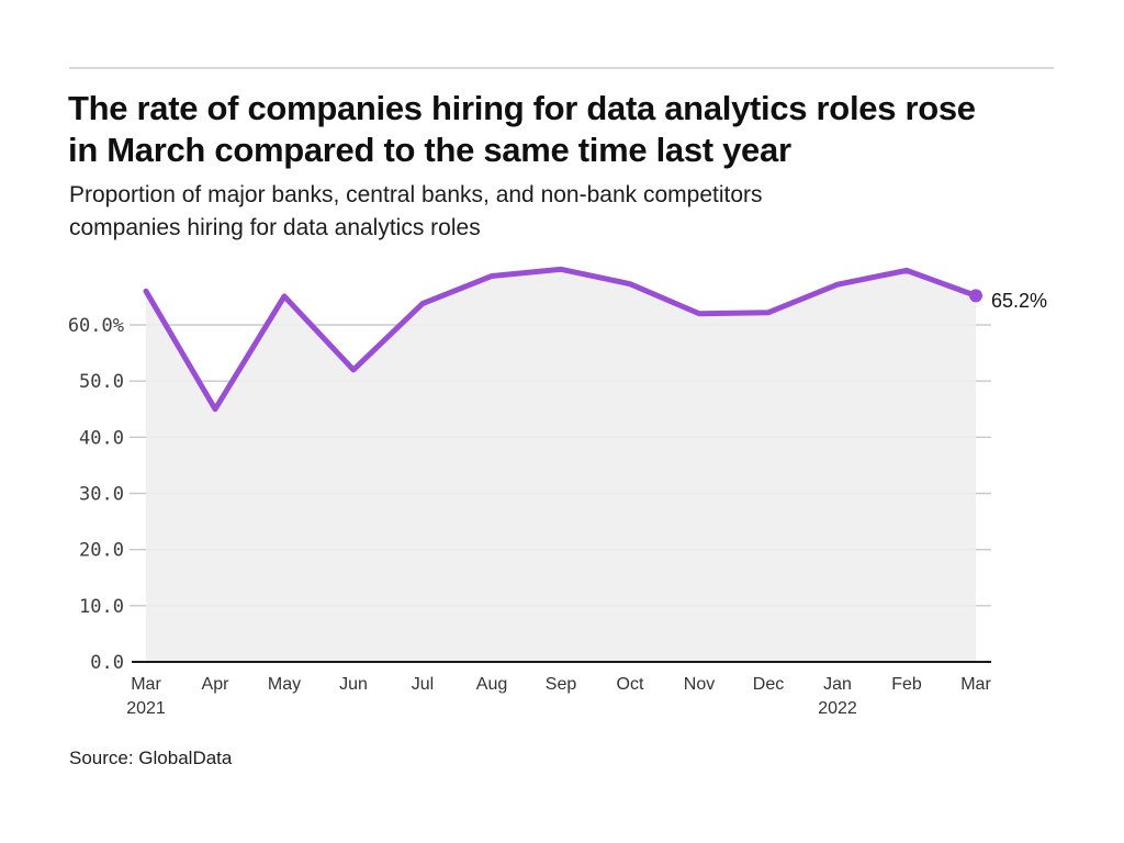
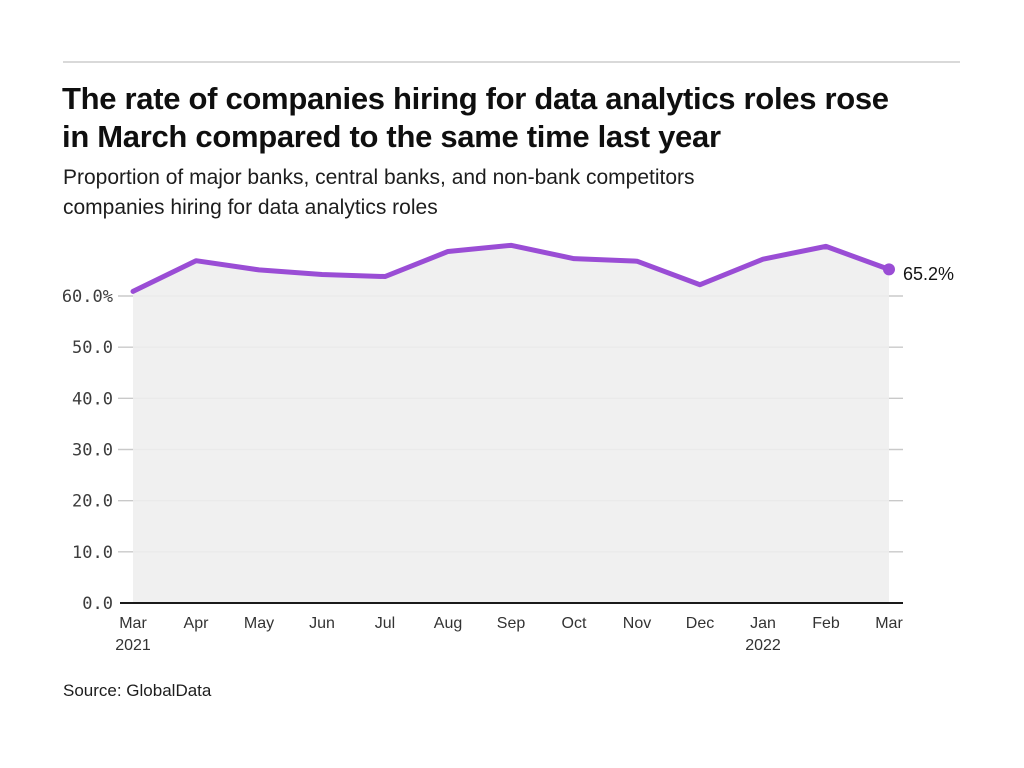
Mar 2021: 66% -> 61%
Apr: 45% -> 67%
Jun: 52% -> 64%
Nov: 62% -> 67%
